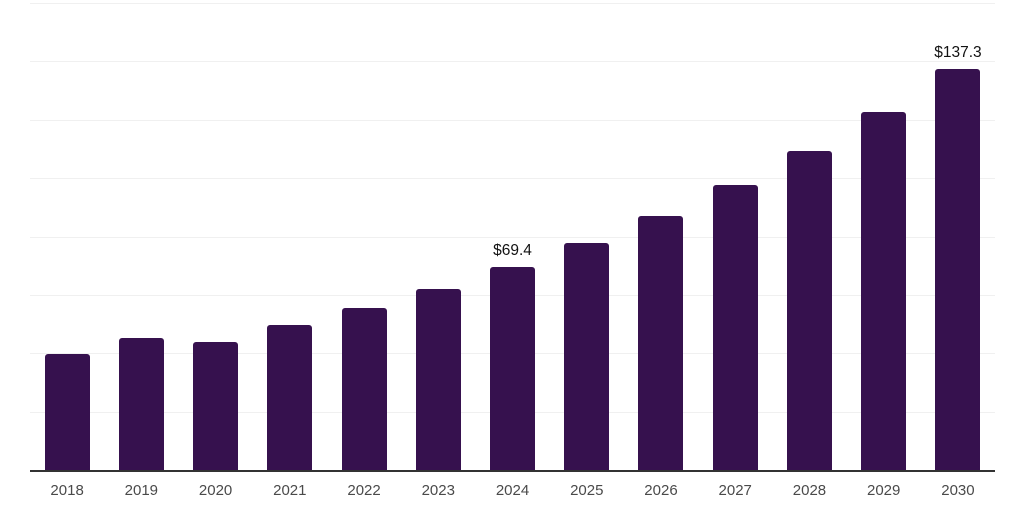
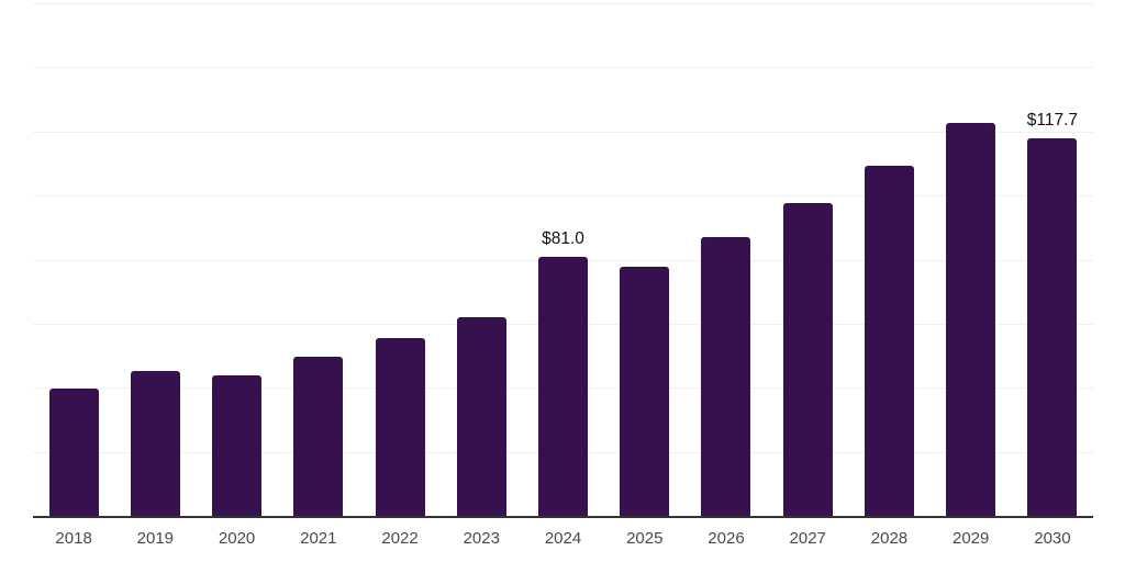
2024: $69.4 -> $81.0
2030: $137.3 -> $117.7
